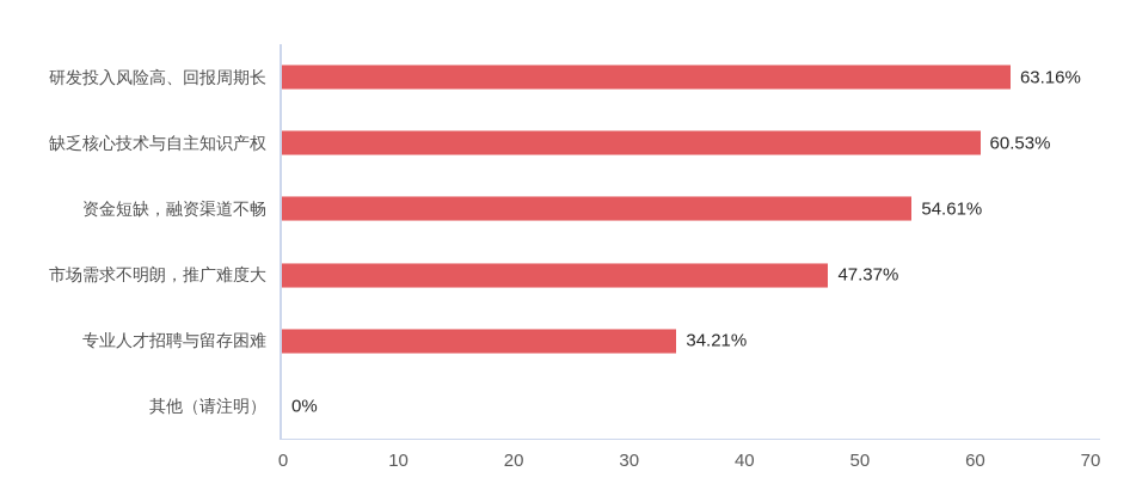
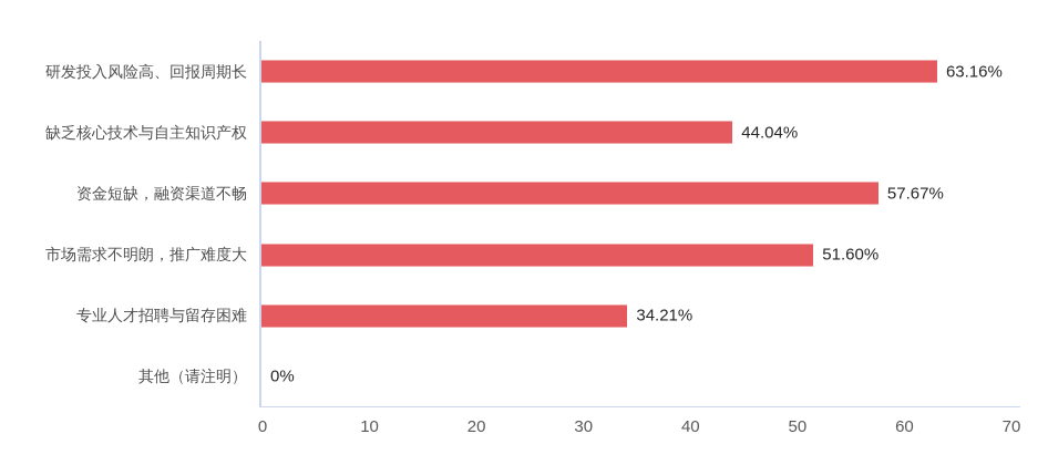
缺乏核心技术与自主知识产权: 60.53% -> 44.04%
资金短缺，融资渠道不畅: 54.61% -> 57.67%
市场需求不明朗，推广难度大: 47.37% -> 51.60%
